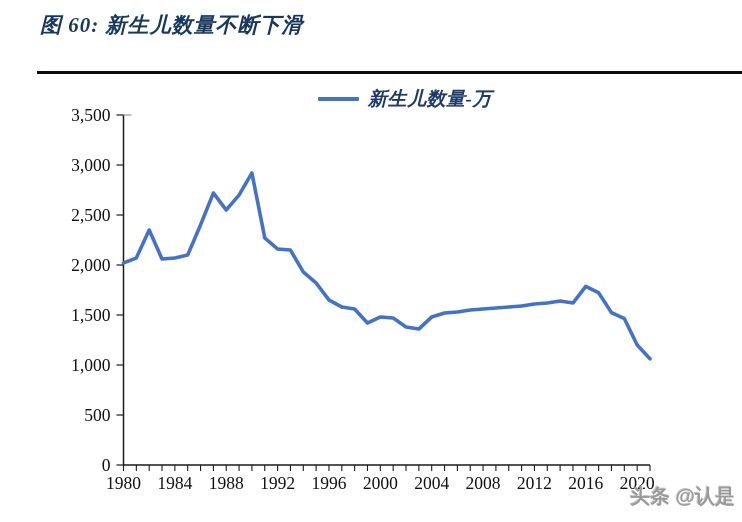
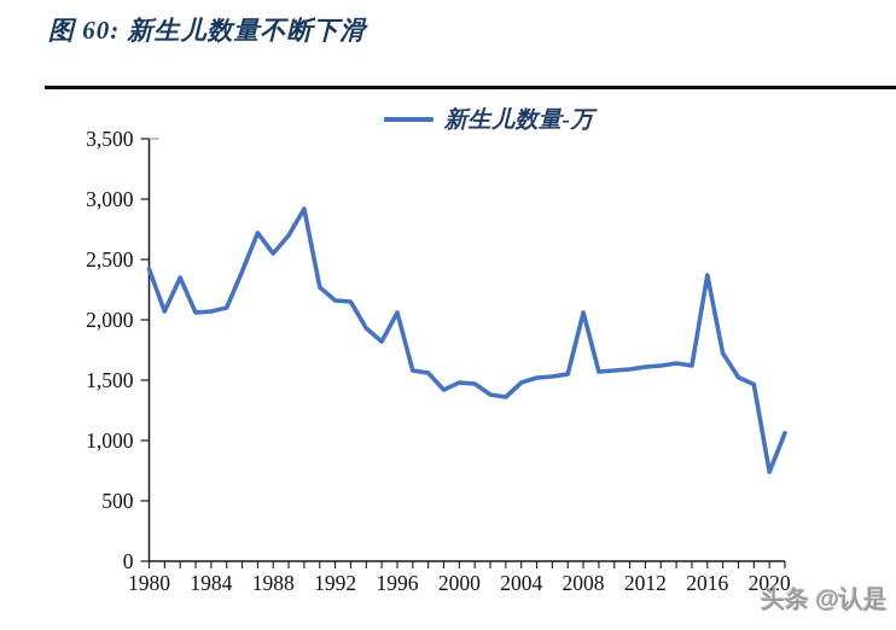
1980: 2020 -> 2420
1996: 1650 -> 2060
2008: 1560 -> 2060
2016: 1790 -> 2370
2020: 1200 -> 740
